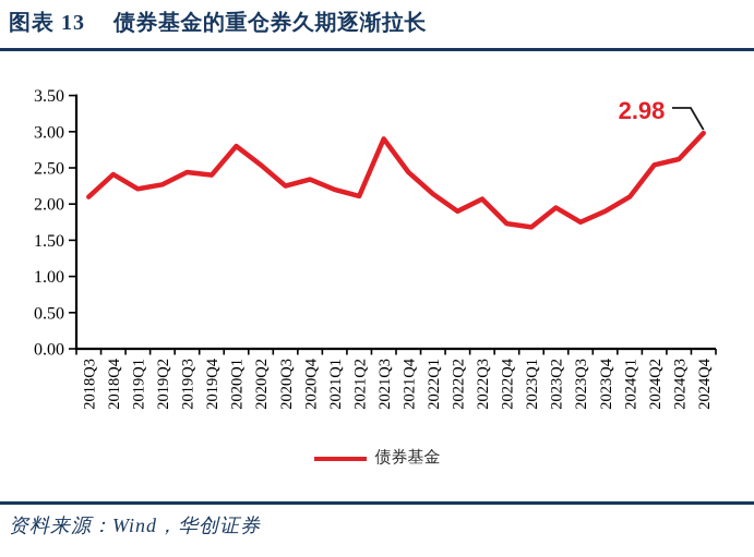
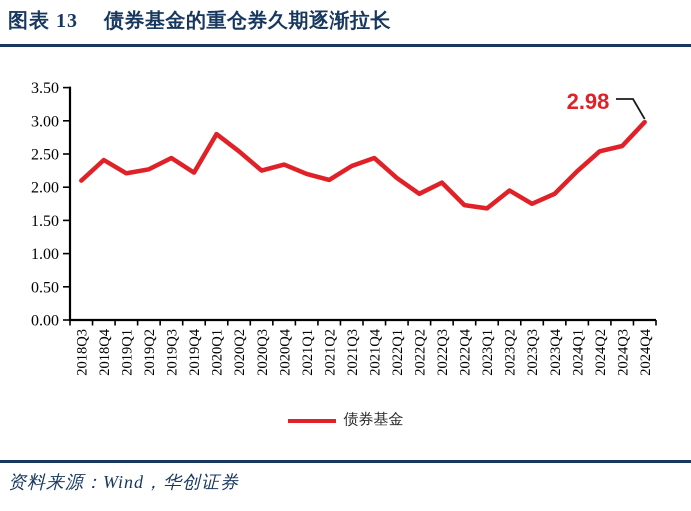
2019Q4: 2.4 -> 2.2
2021Q3: 2.9 -> 2.3
2024Q1: 2.1 -> 2.2
